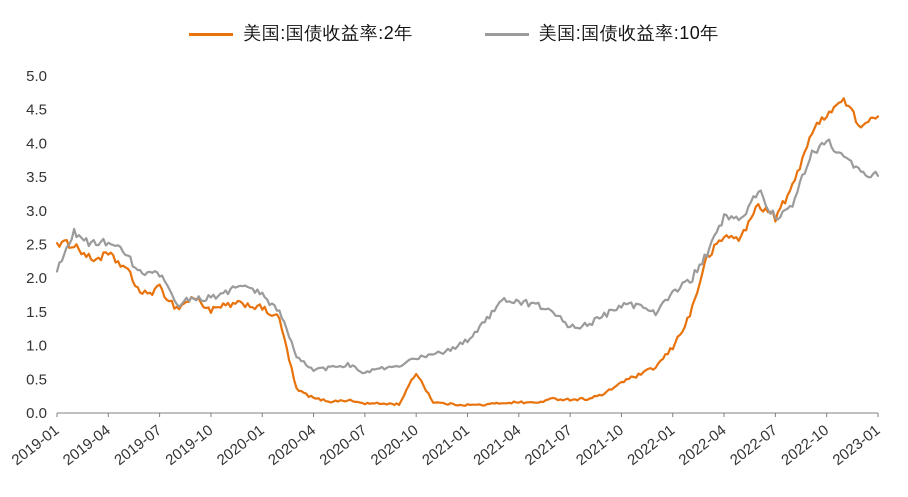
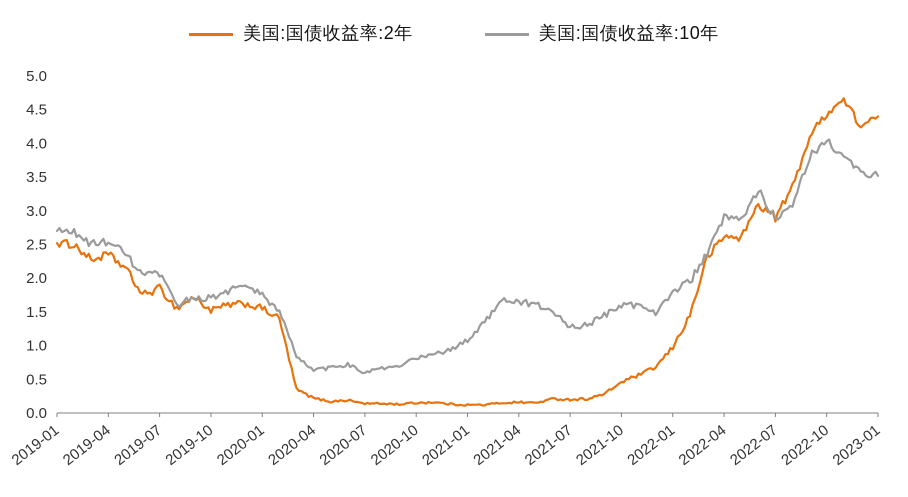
美国:国债收益率:10年/2019-01: 2.1 -> 2.7
美国:国债收益率:2年/2020-10: 0.6 -> 0.1
